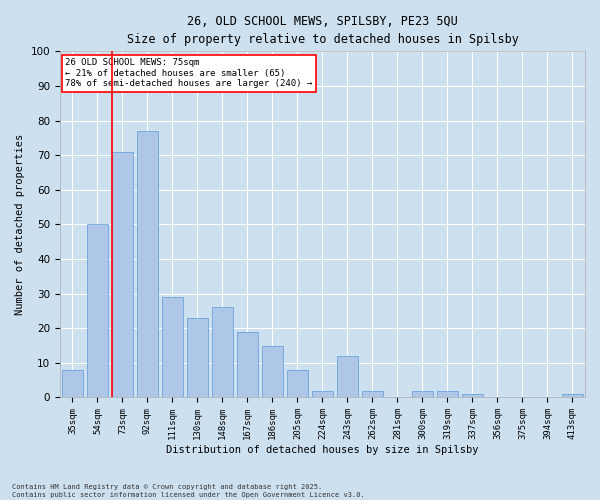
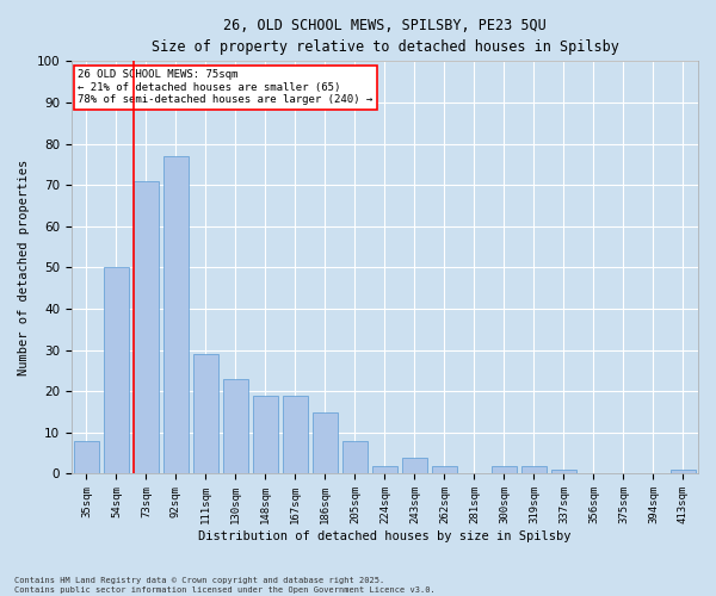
148sqm: 26 -> 19
243sqm: 12 -> 4
